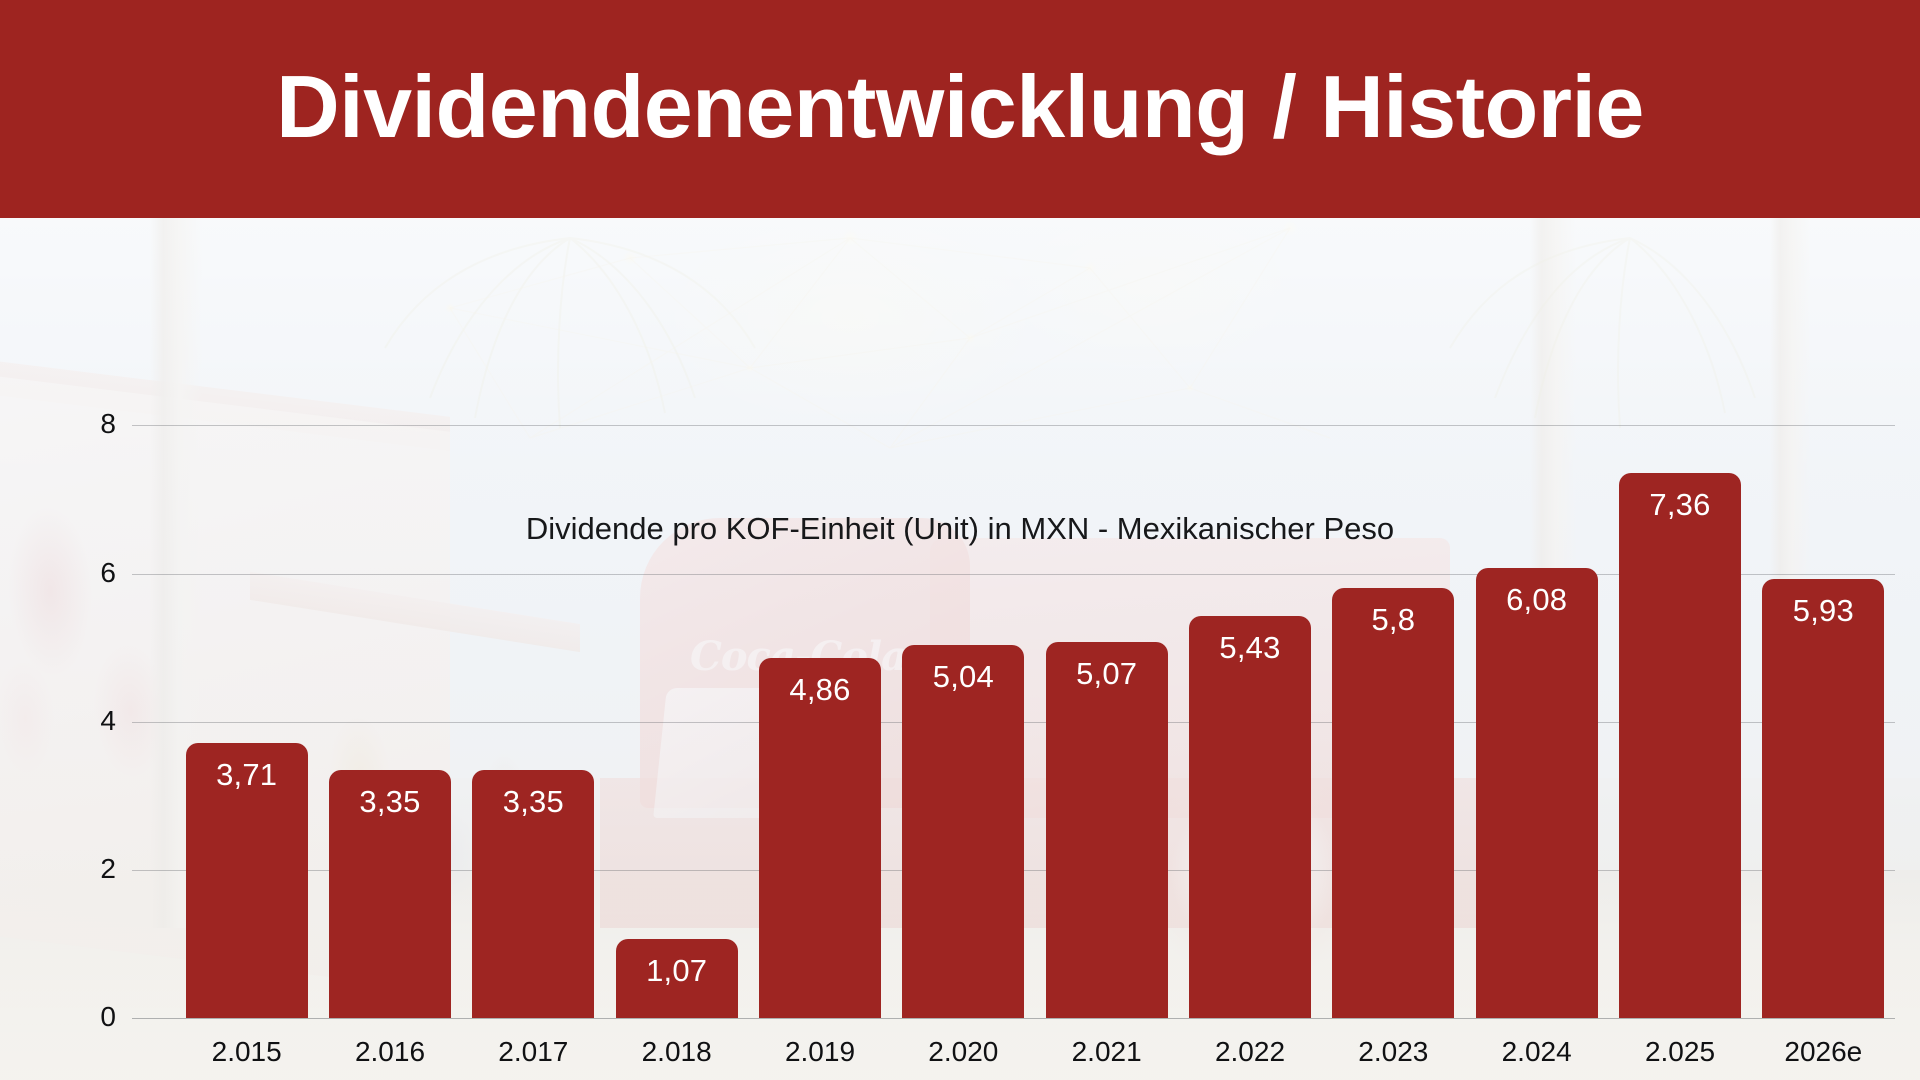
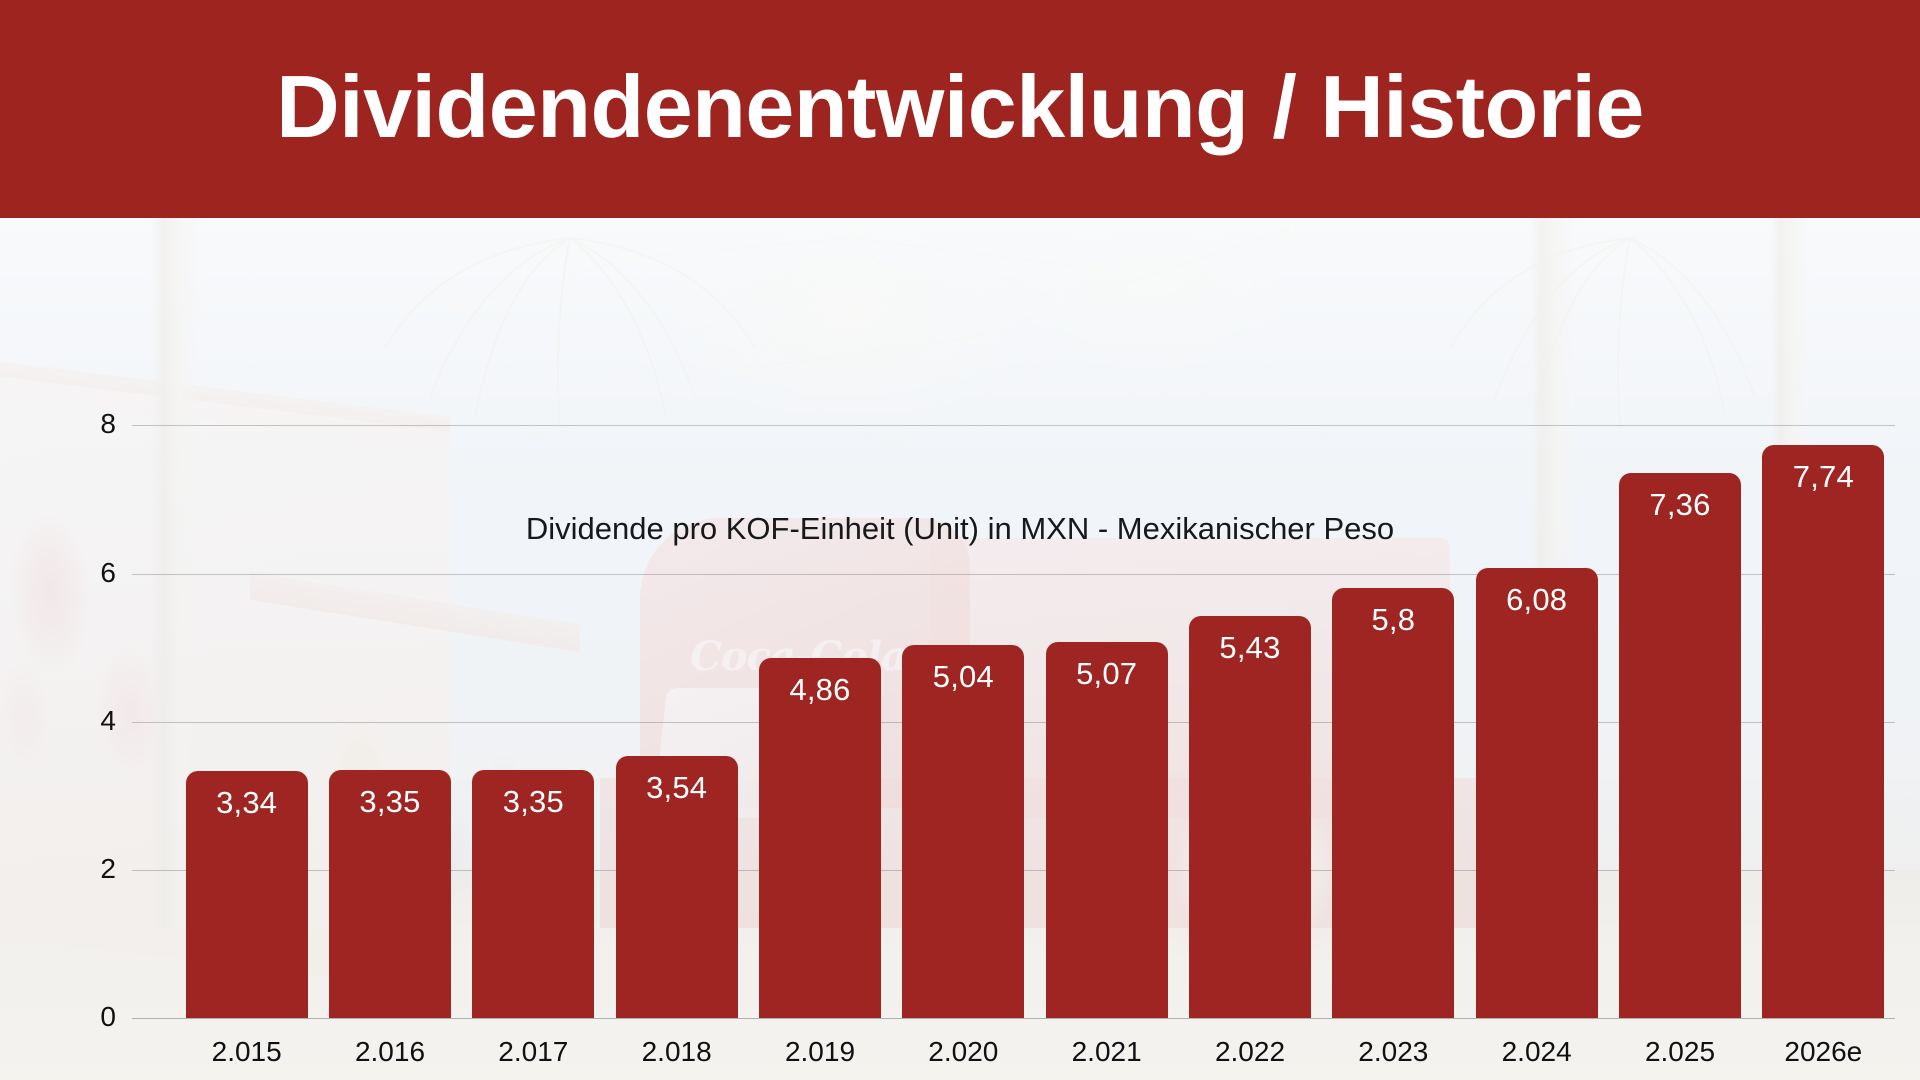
2.015: 3,71 -> 3,34
2.018: 1,07 -> 3,54
2026e: 5,93 -> 7,74
